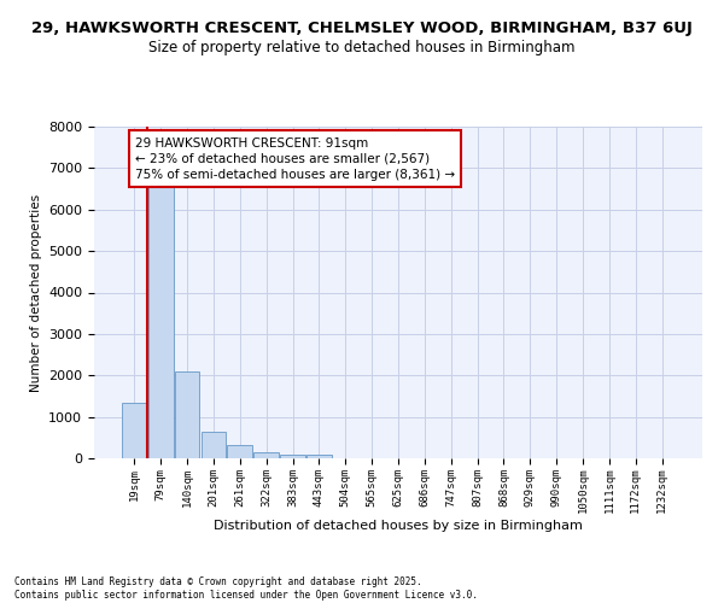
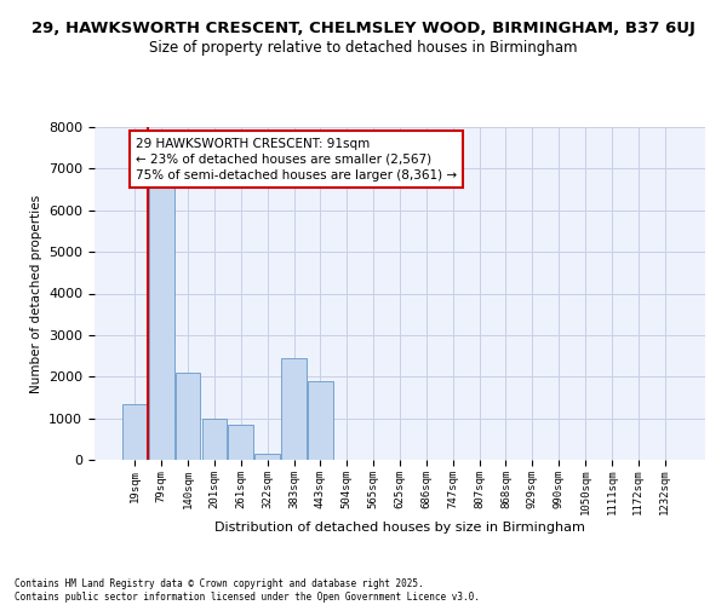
201sqm: 650 -> 1000
261sqm: 320 -> 850
383sqm: 90 -> 2450
443sqm: 90 -> 1900
